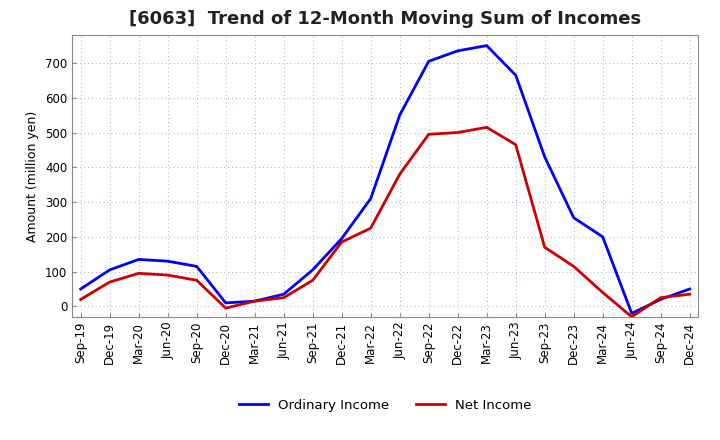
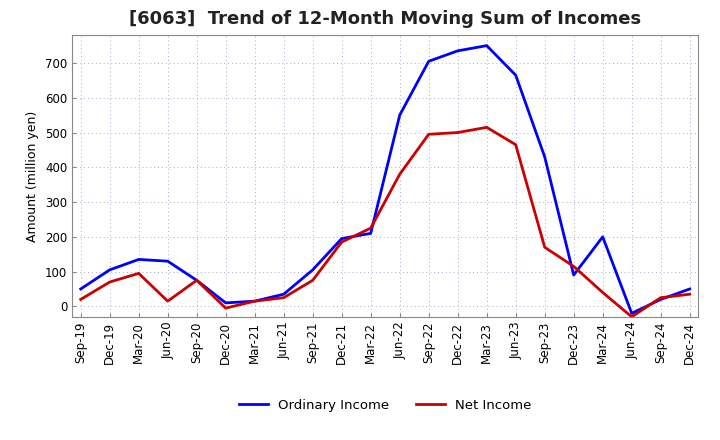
Net Income/Jun-20: 90 -> 15
Ordinary Income/Sep-20: 115 -> 75
Ordinary Income/Mar-22: 310 -> 210
Ordinary Income/Dec-23: 255 -> 90
